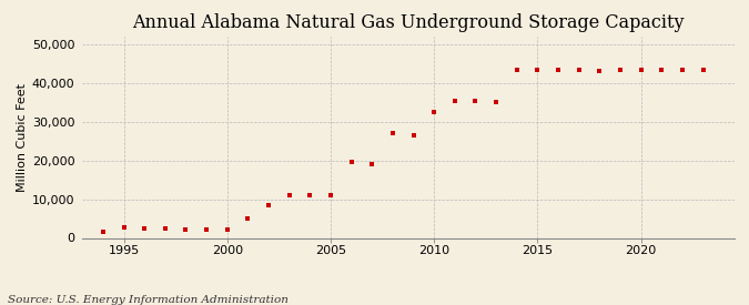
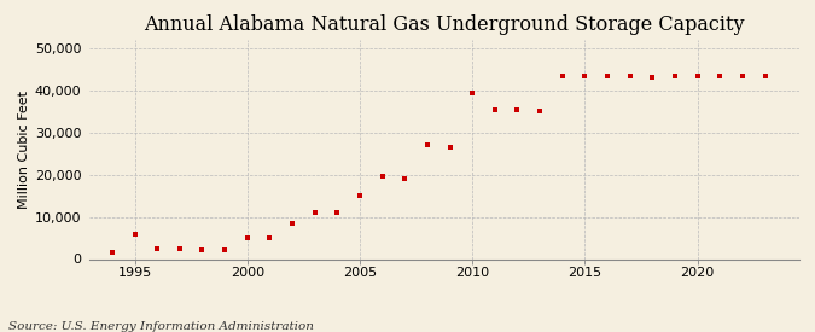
1995: 2,800 -> 6,000
2000: 2,200 -> 5,000
2005: 11,000 -> 15,000
2010: 32,500 -> 39,500
